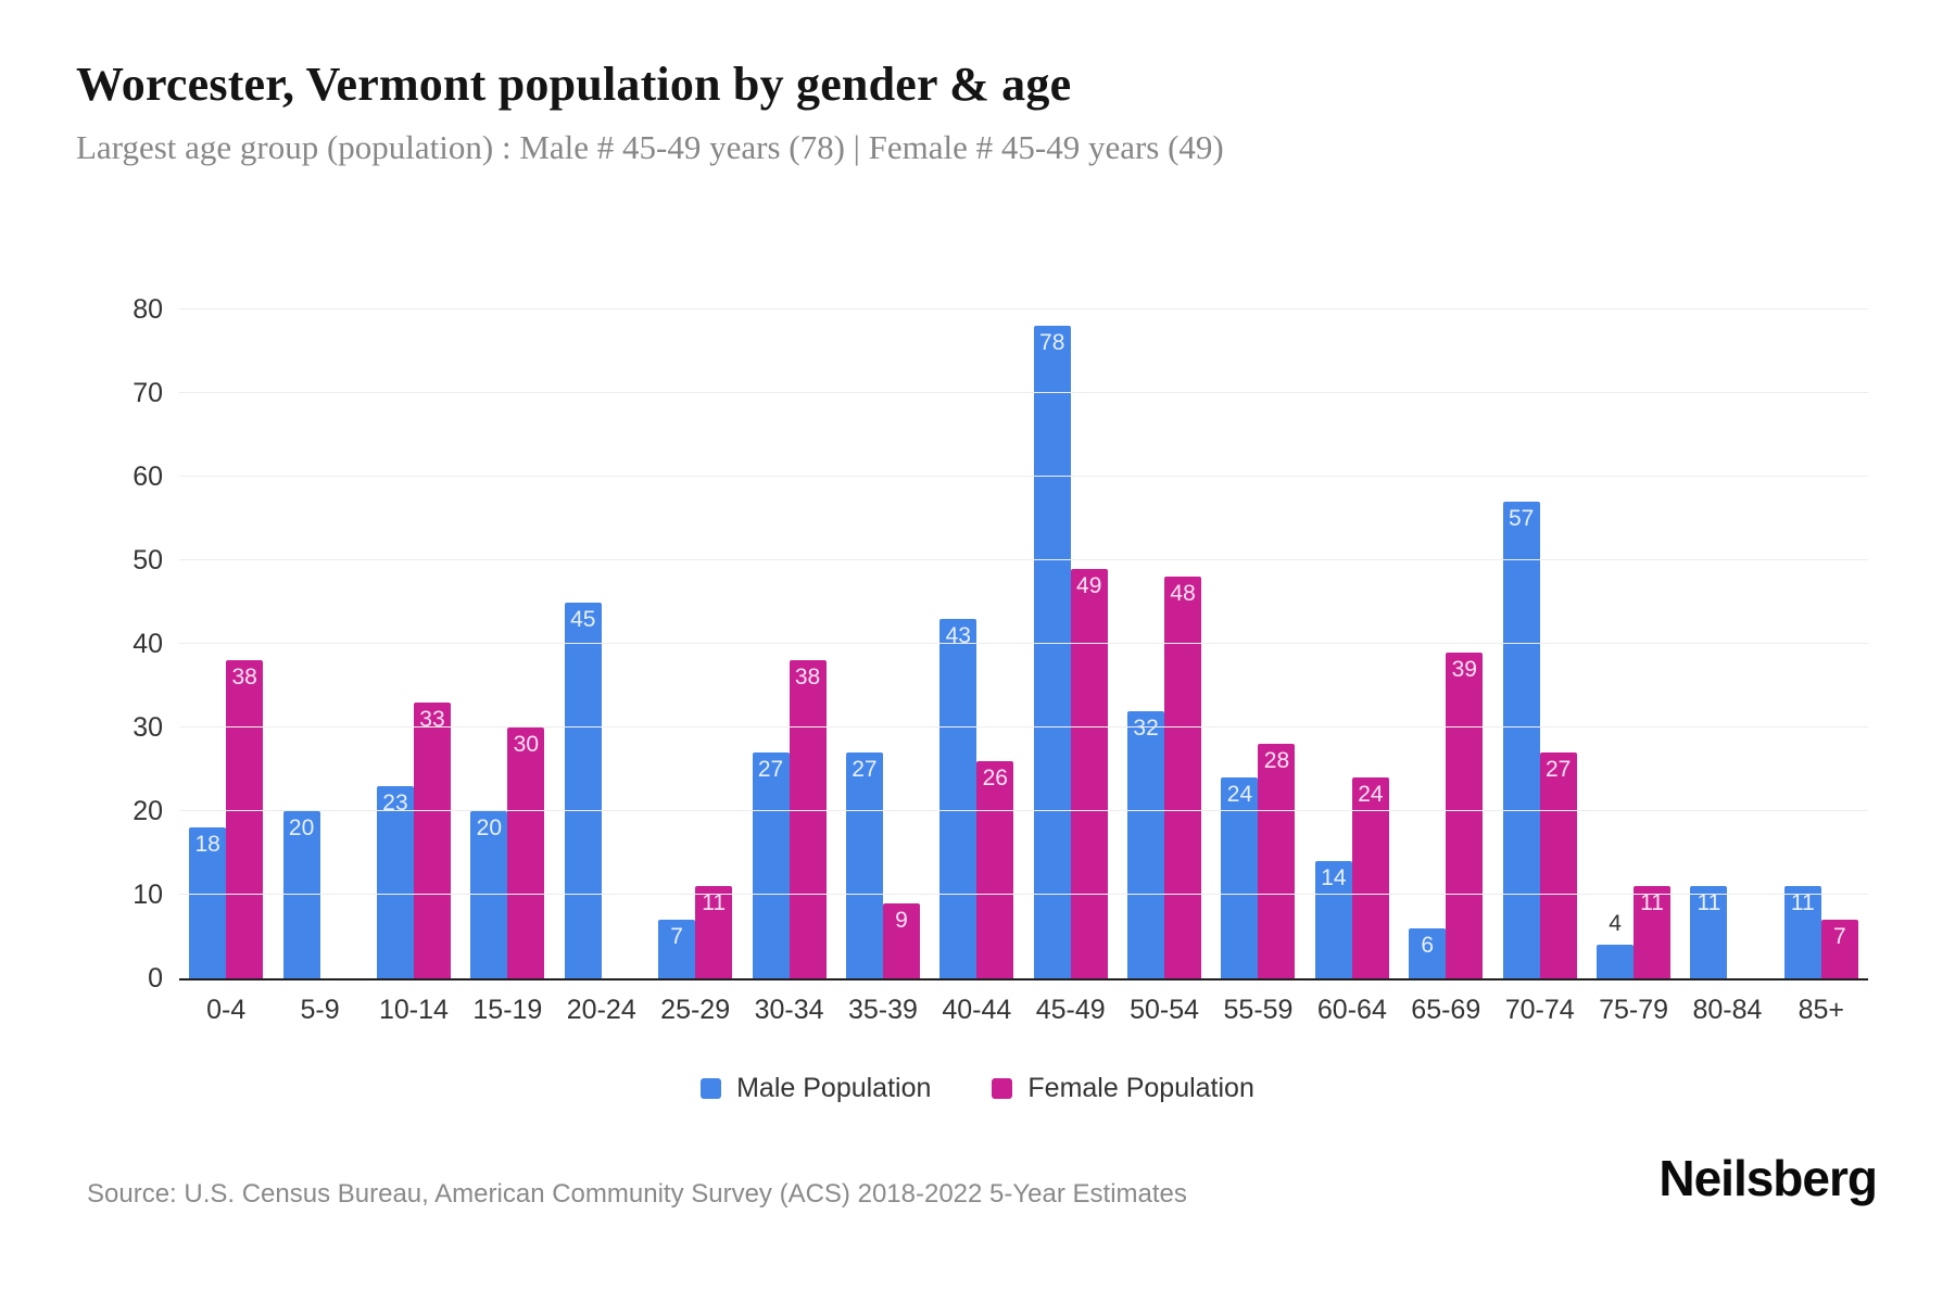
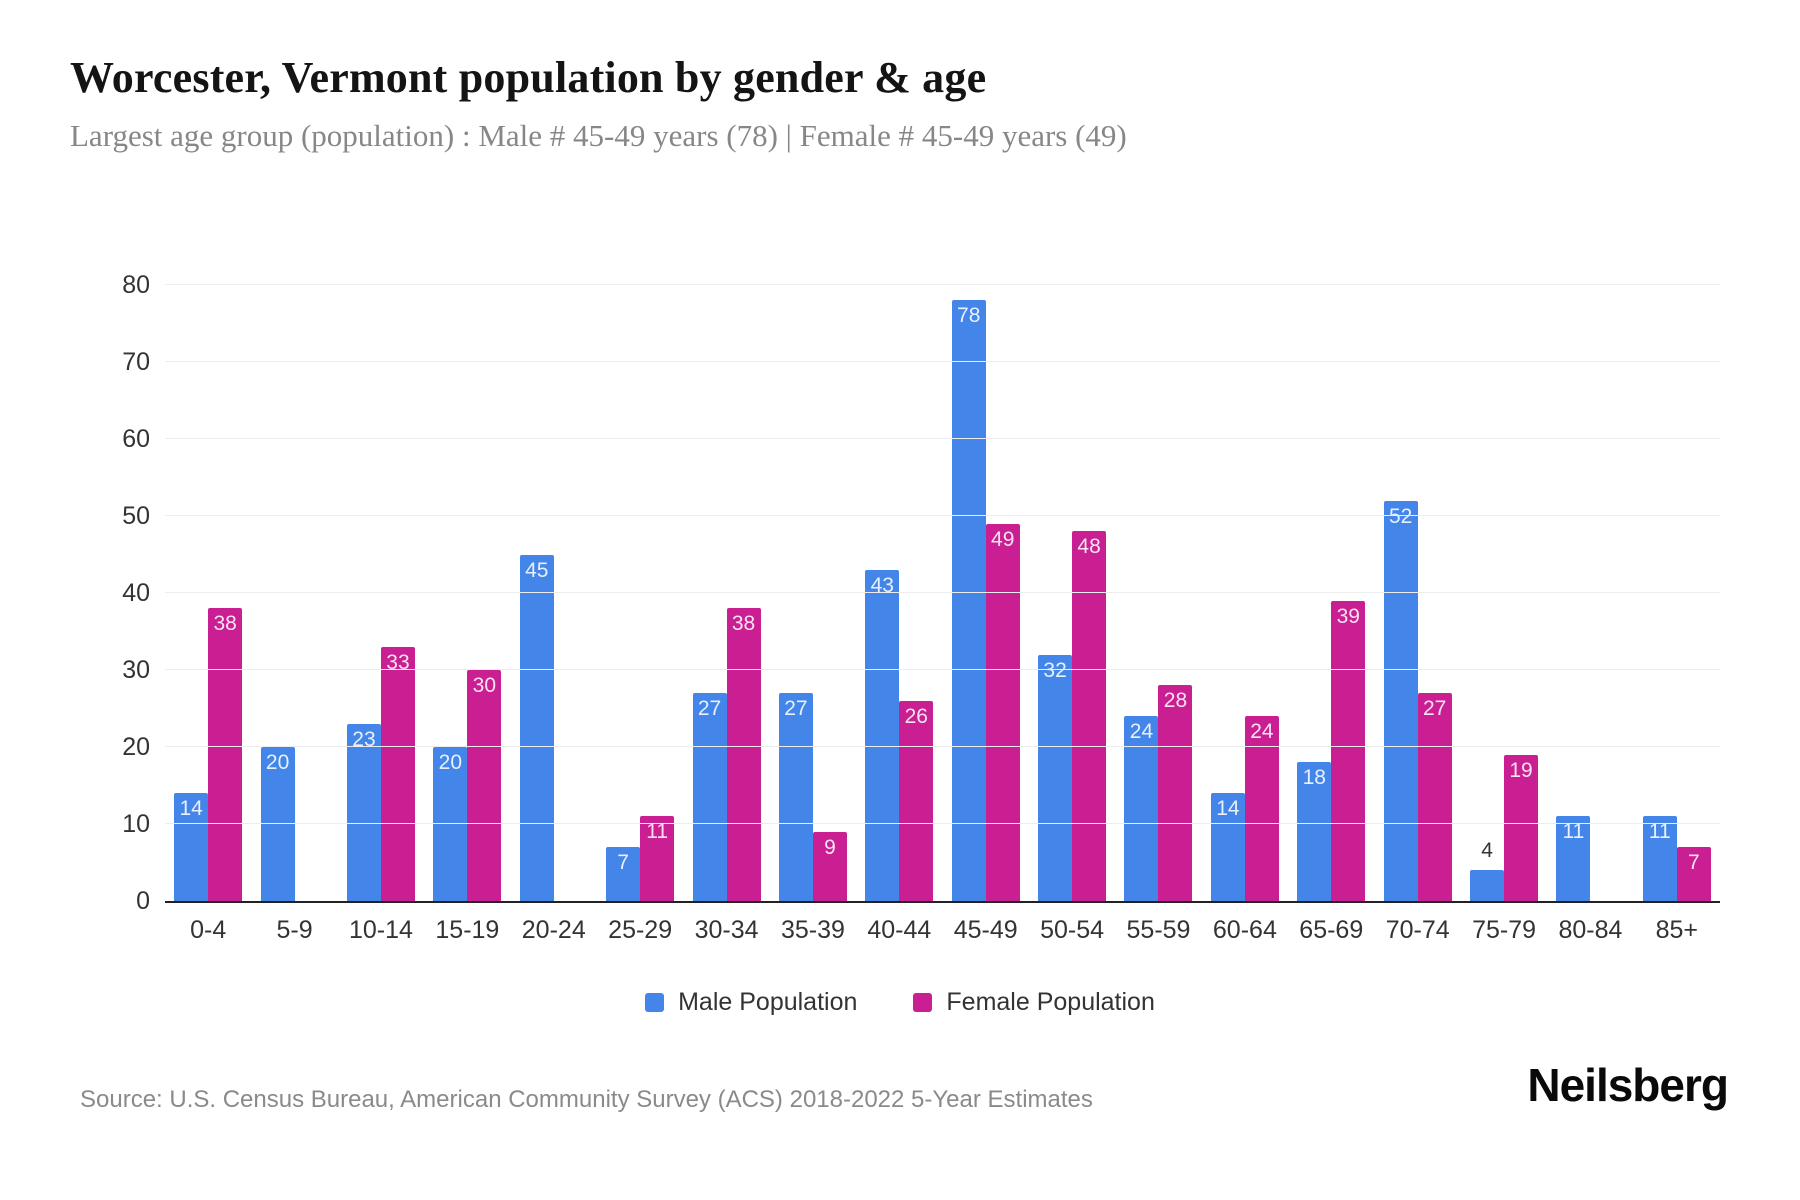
Male Population/0-4: 18 -> 14
Male Population/65-69: 6 -> 18
Male Population/70-74: 57 -> 52
Female Population/75-79: 11 -> 19
